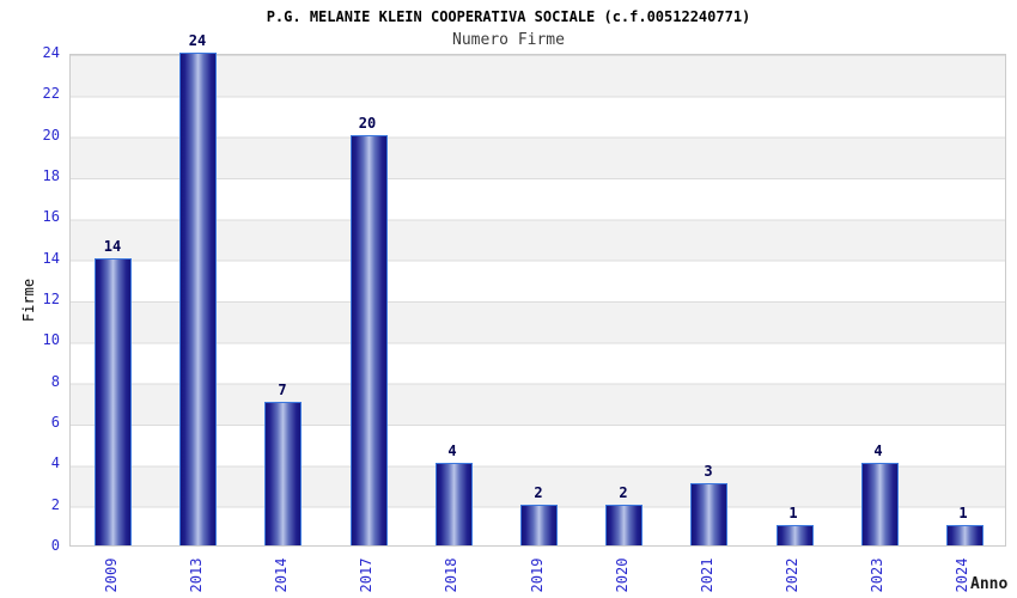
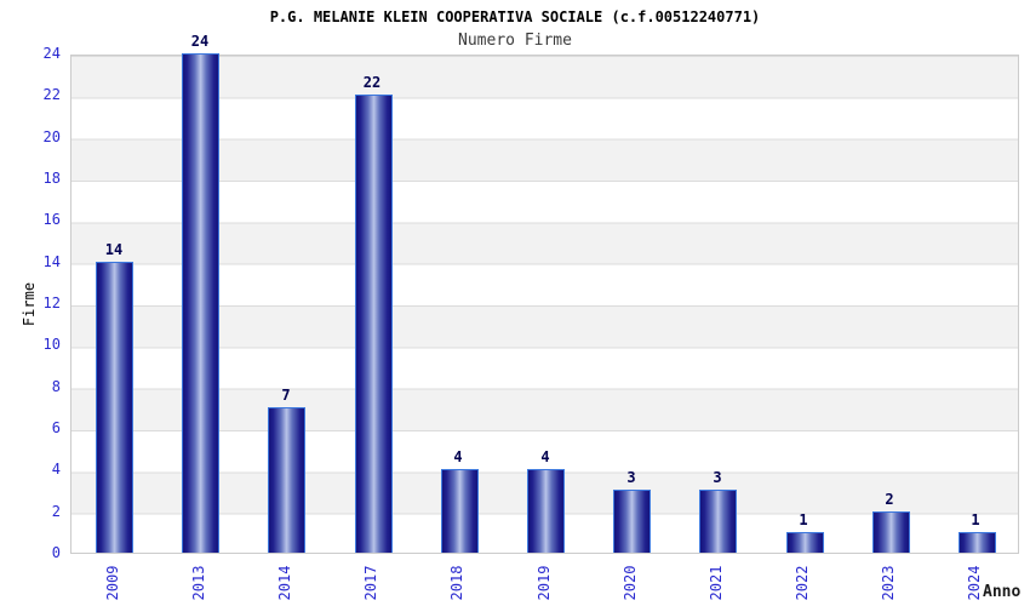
2017: 20 -> 22
2019: 2 -> 4
2020: 2 -> 3
2023: 4 -> 2
